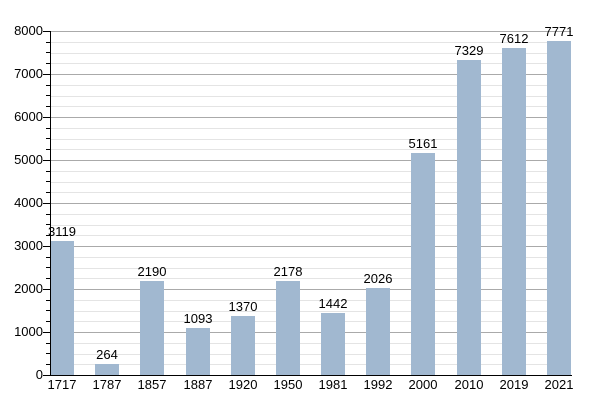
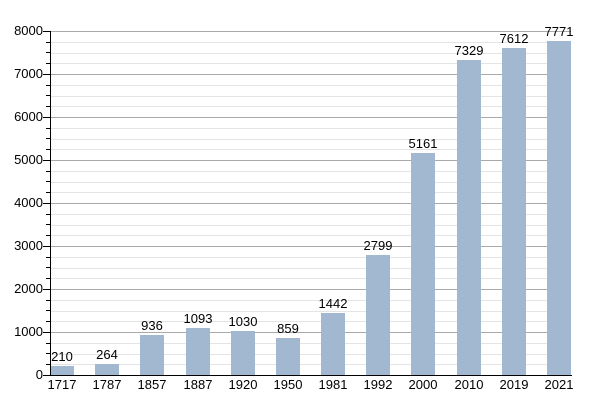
1717: 3119 -> 210
1857: 2190 -> 936
1920: 1370 -> 1030
1950: 2178 -> 859
1992: 2026 -> 2799
